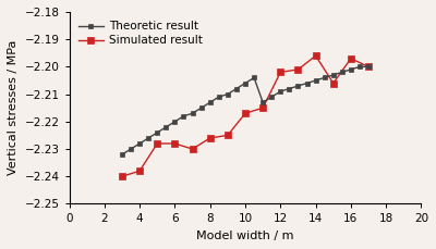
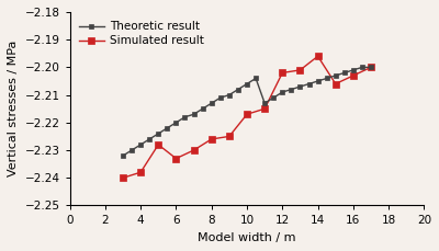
Simulated result/6: -2.228 -> -2.233
Simulated result/16: -2.197 -> -2.203
